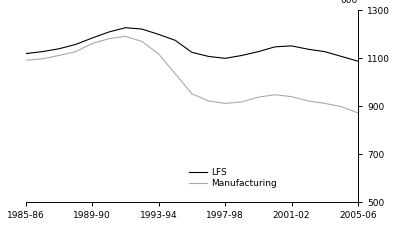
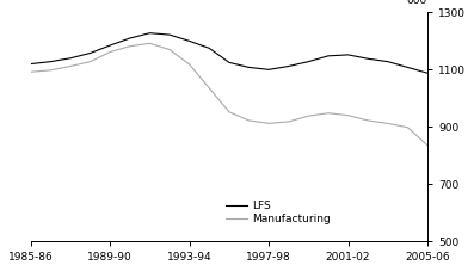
Manufacturing/2005-06: 872 -> 835
